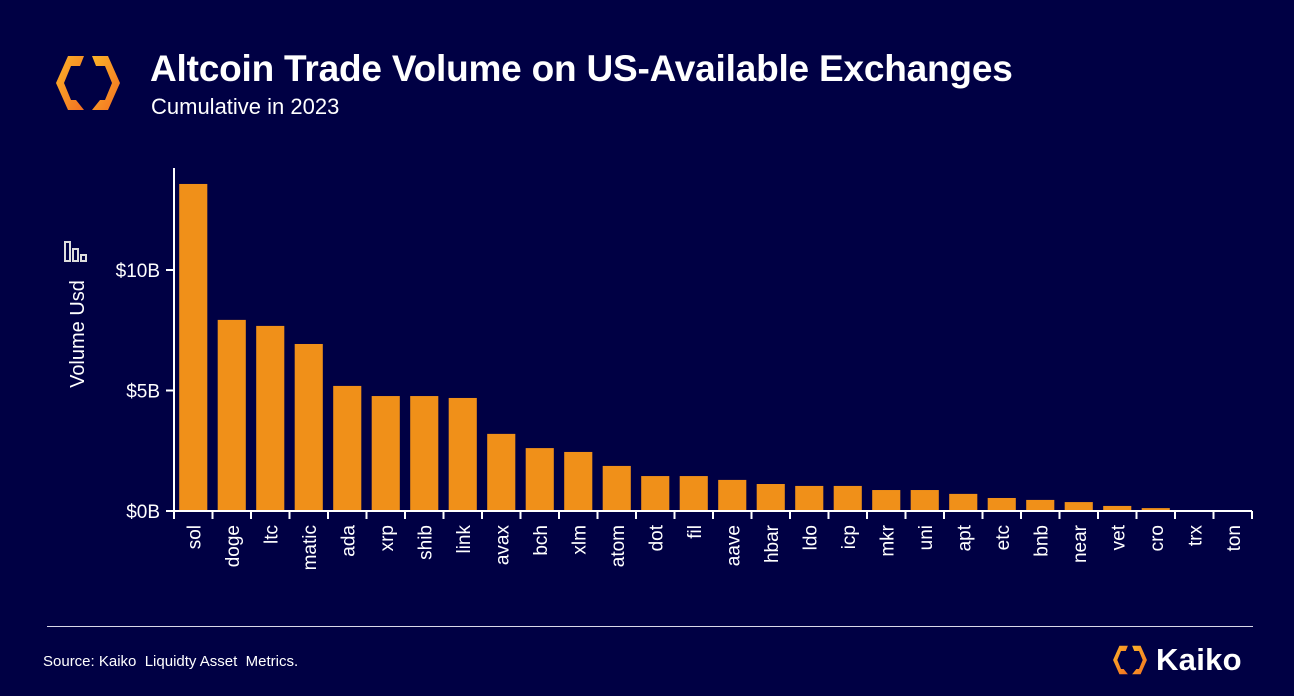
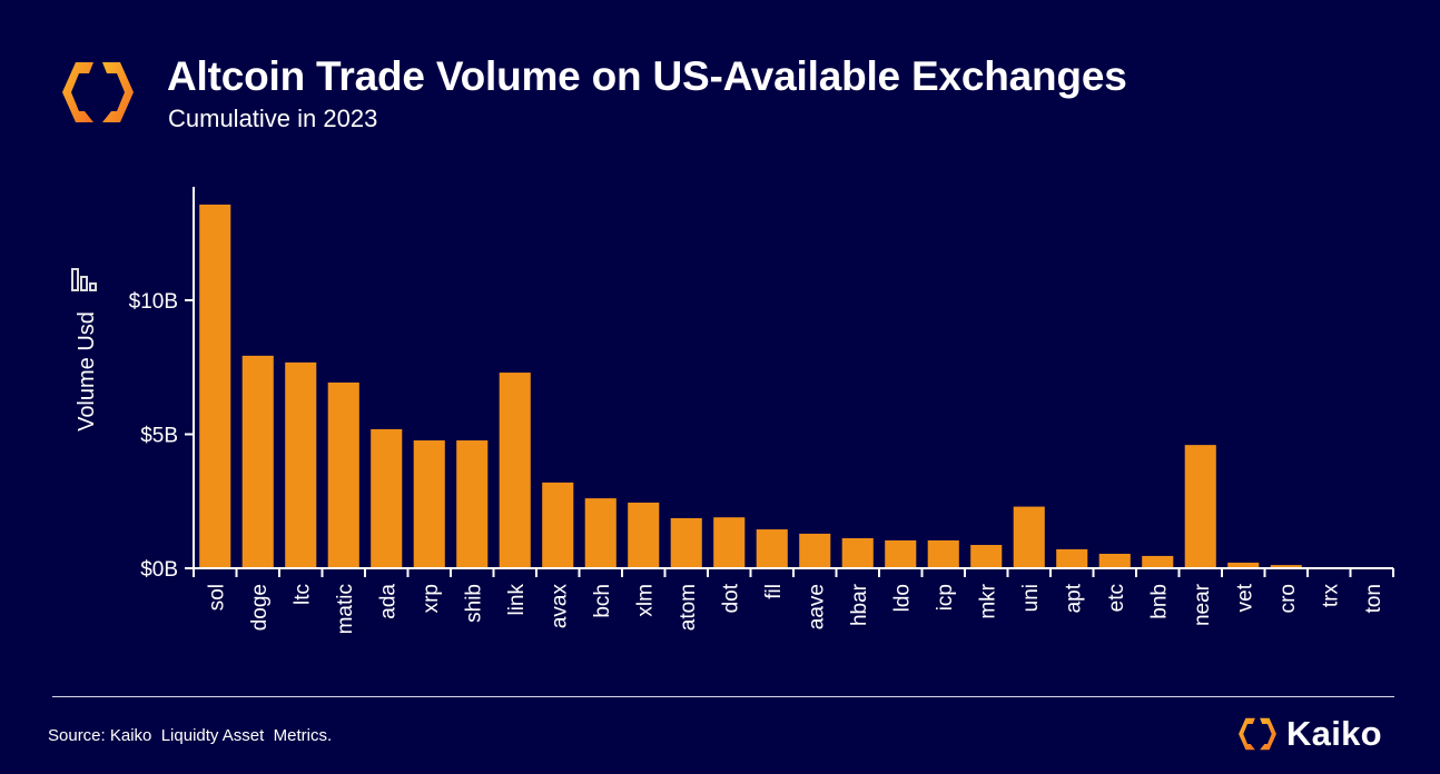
link: $4.7B -> $7.3B
dot: $1.4B -> $1.9B
uni: $0.9B -> $2.3B
near: $0.4B -> $4.6B
